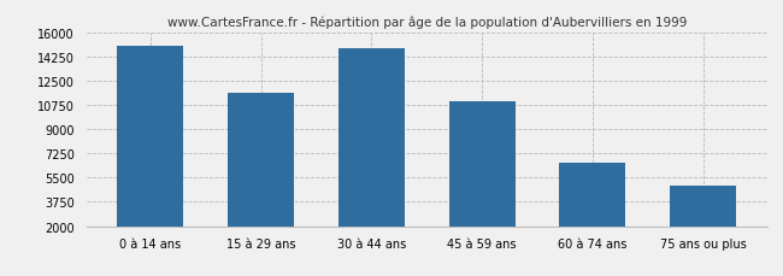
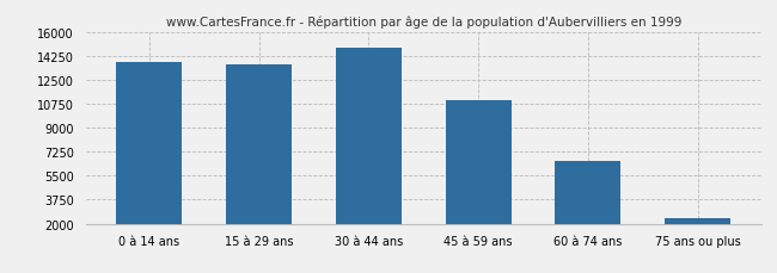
0 à 14 ans: 15000 -> 13800
15 à 29 ans: 11600 -> 13600
75 ans ou plus: 4900 -> 2400
